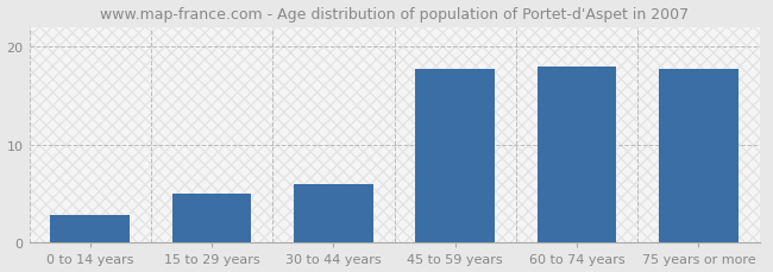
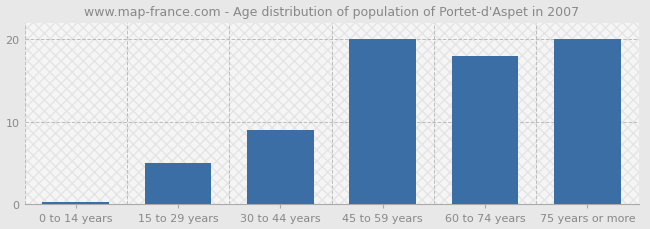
0 to 14 years: 2.8 -> 0.3
30 to 44 years: 6.0 -> 9.0
45 to 59 years: 17.8 -> 20.0
75 years or more: 17.8 -> 20.0
